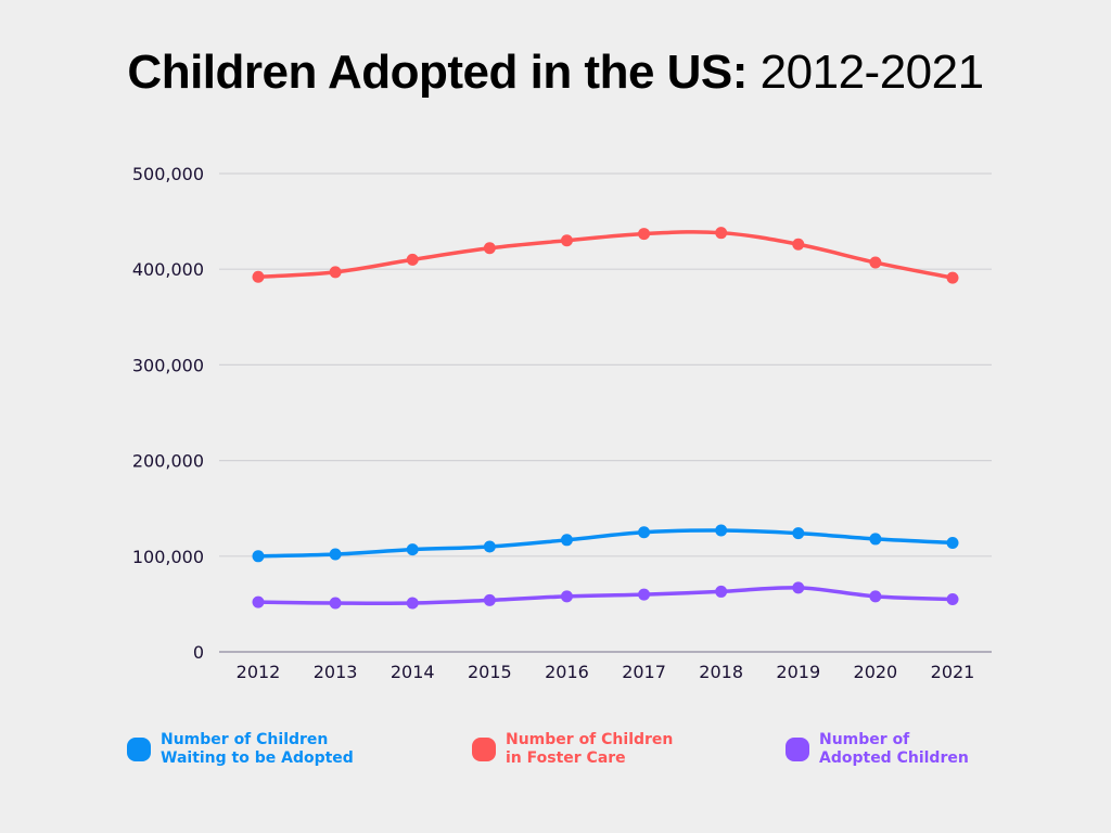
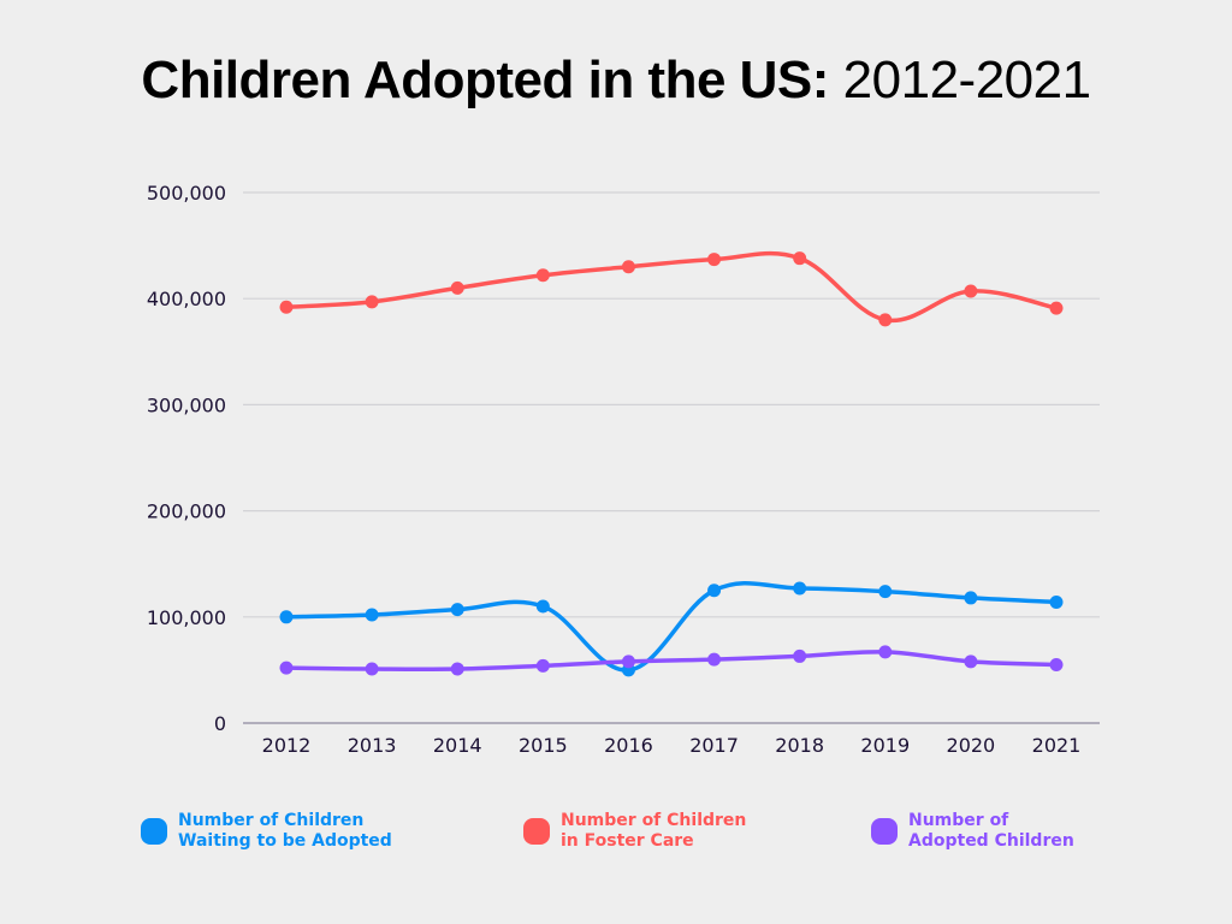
Number of Children Waiting to be Adopted/2016: 120000 -> 50000
Number of Children in Foster Care/2019: 430000 -> 380000
